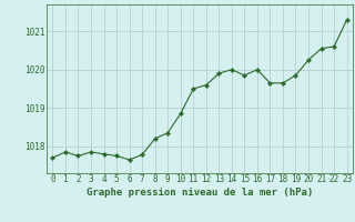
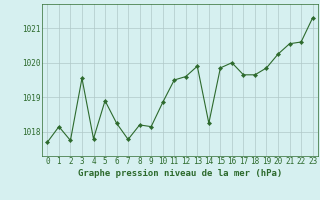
1: 1017.85 -> 1018.15
3: 1017.85 -> 1019.55
5: 1017.75 -> 1018.90
6: 1017.65 -> 1018.25
9: 1018.35 -> 1018.15
14: 1020.00 -> 1018.25
